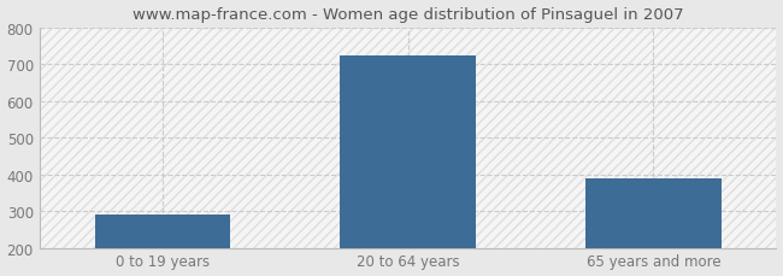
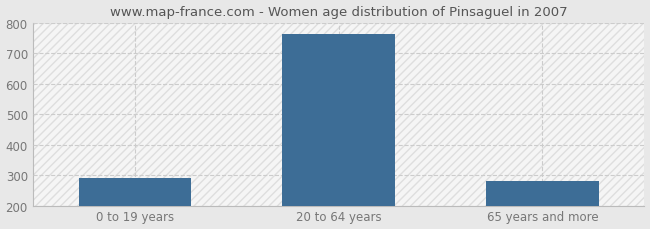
20 to 64 years: 725 -> 765
65 years and more: 390 -> 281
